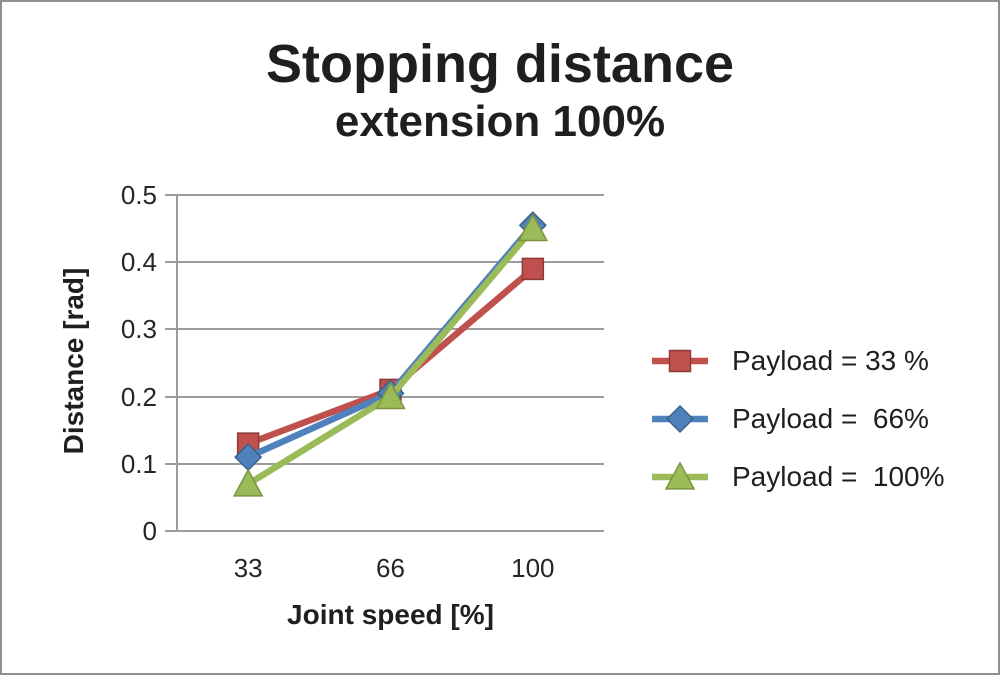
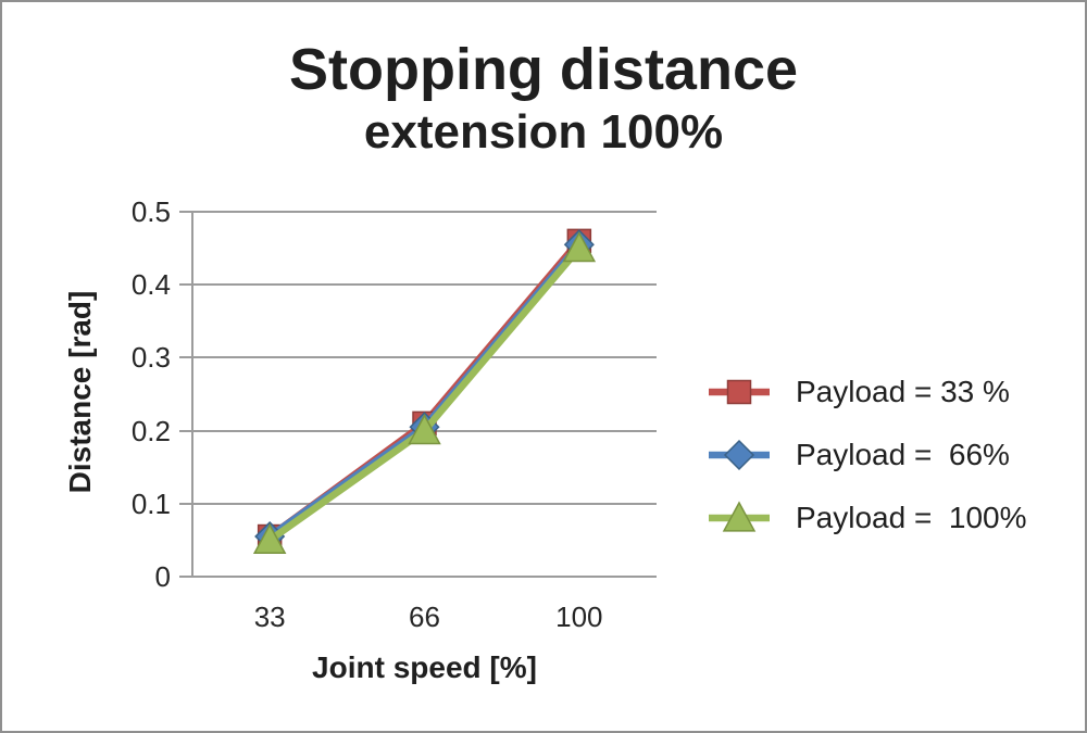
Payload = 33 %/33: 0.13 -> 0.06
Payload = 66%/33: 0.11 -> 0.06
Payload = 100%/33: 0.07 -> 0.05
Payload = 33 %/100: 0.39 -> 0.46
